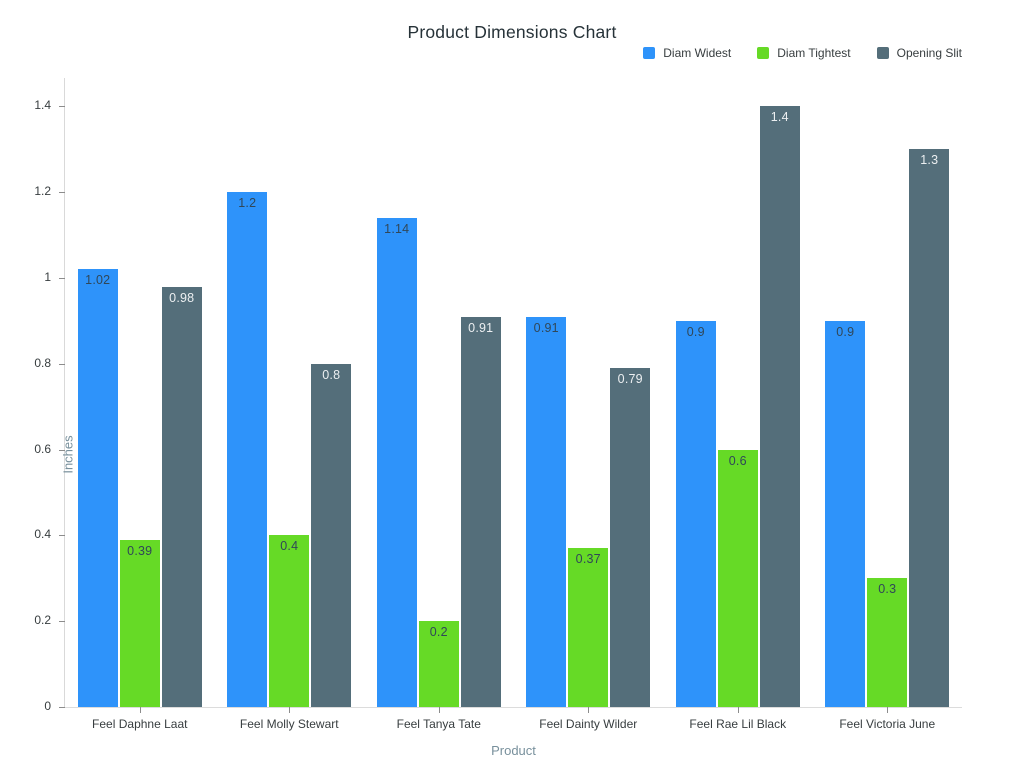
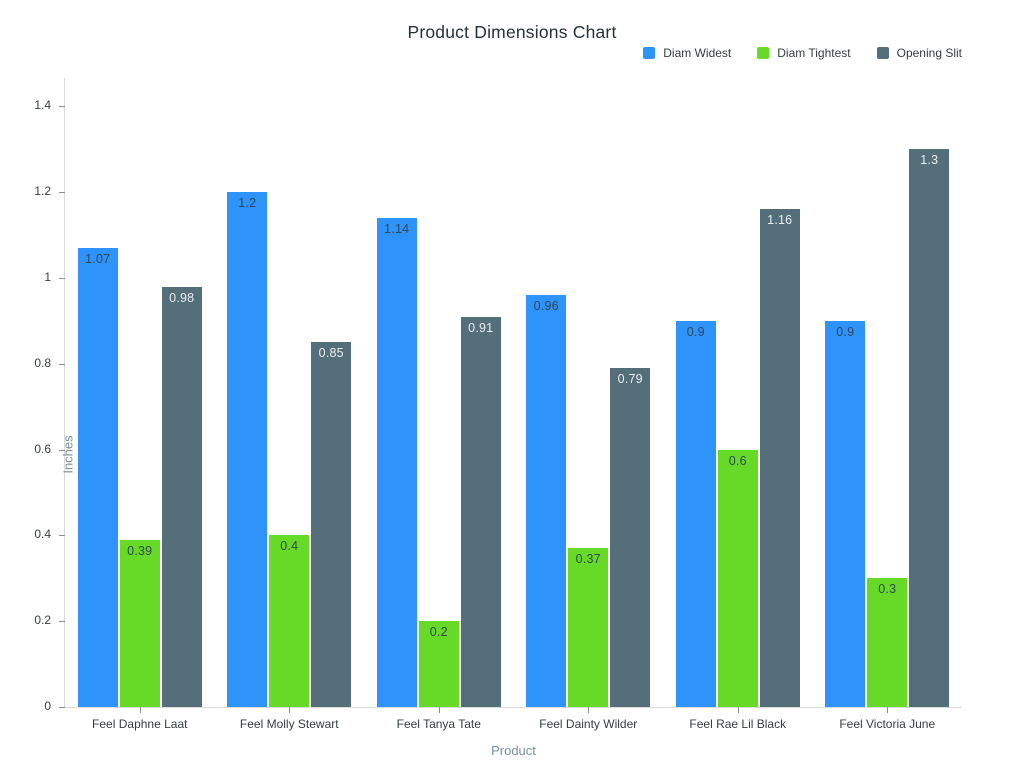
Diam Widest/Feel Daphne Laat: 1.02 -> 1.07
Opening Slit/Feel Molly Stewart: 0.8 -> 0.85
Diam Widest/Feel Dainty Wilder: 0.91 -> 0.96
Opening Slit/Feel Rae Lil Black: 1.4 -> 1.16
